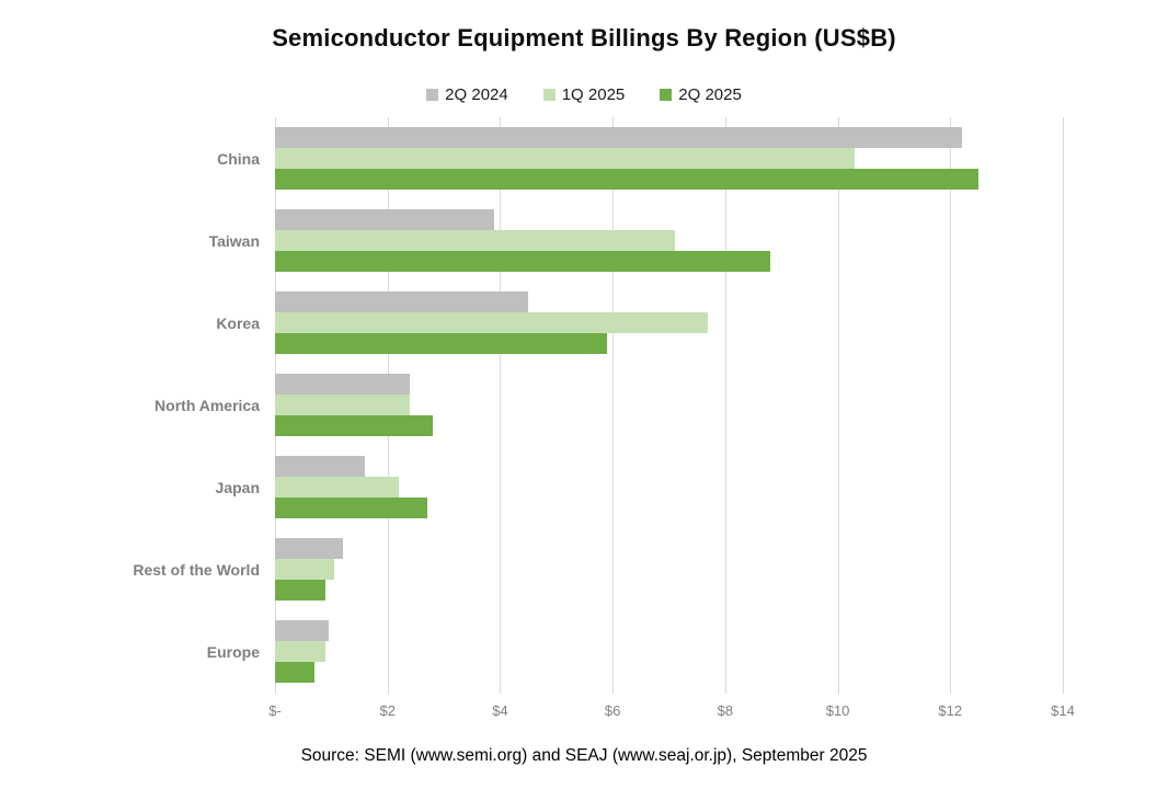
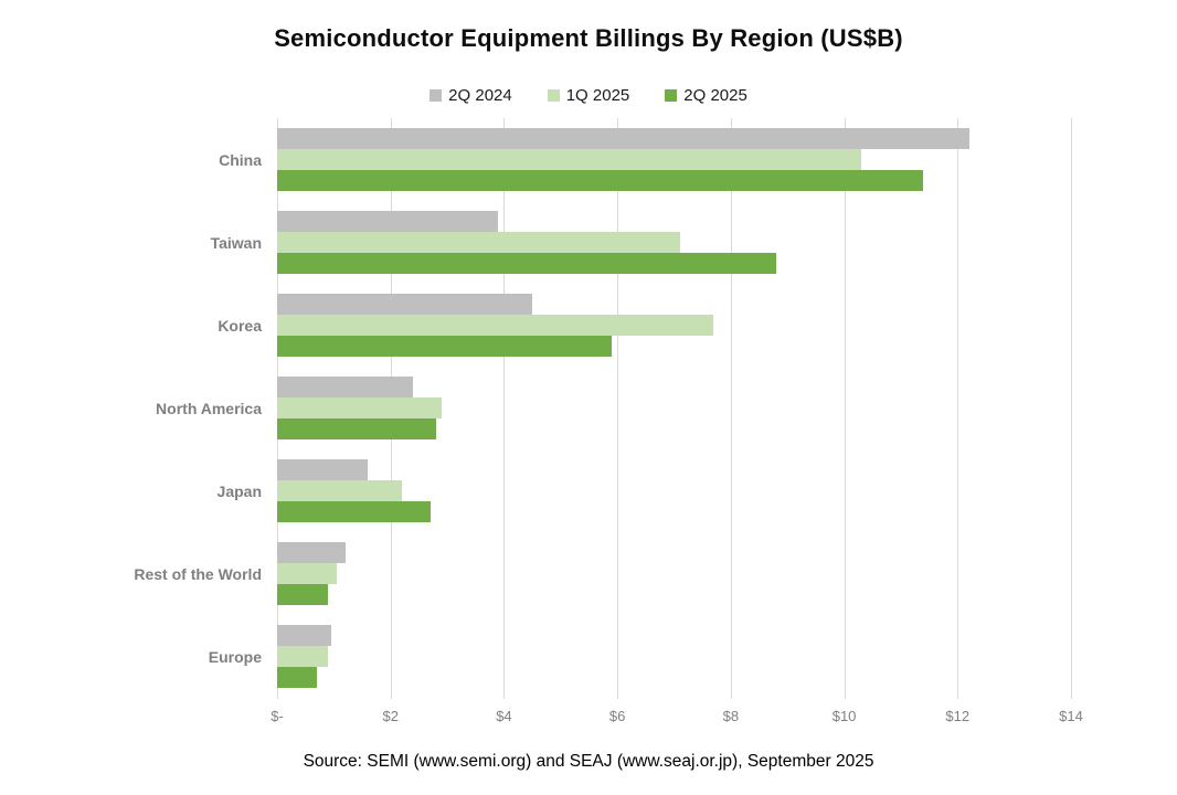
2Q 2025/China: $12.5 -> $11.4
1Q 2025/North America: $2.4 -> $2.9
